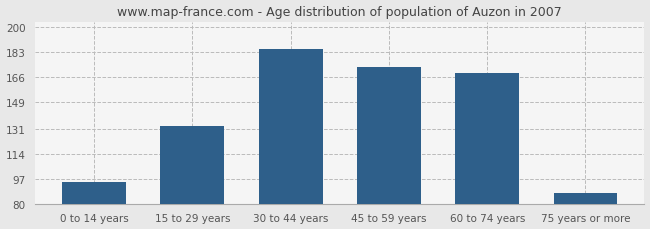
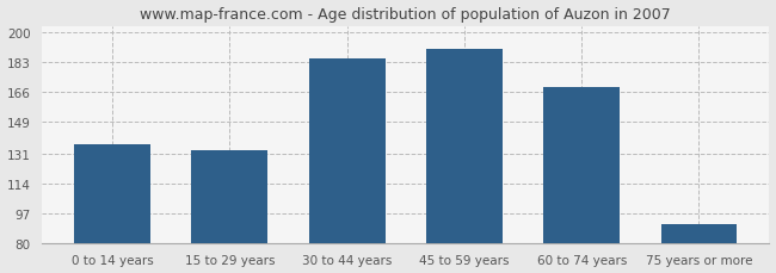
0 to 14 years: 95 -> 136
45 to 59 years: 173 -> 191
75 years or more: 87 -> 91
